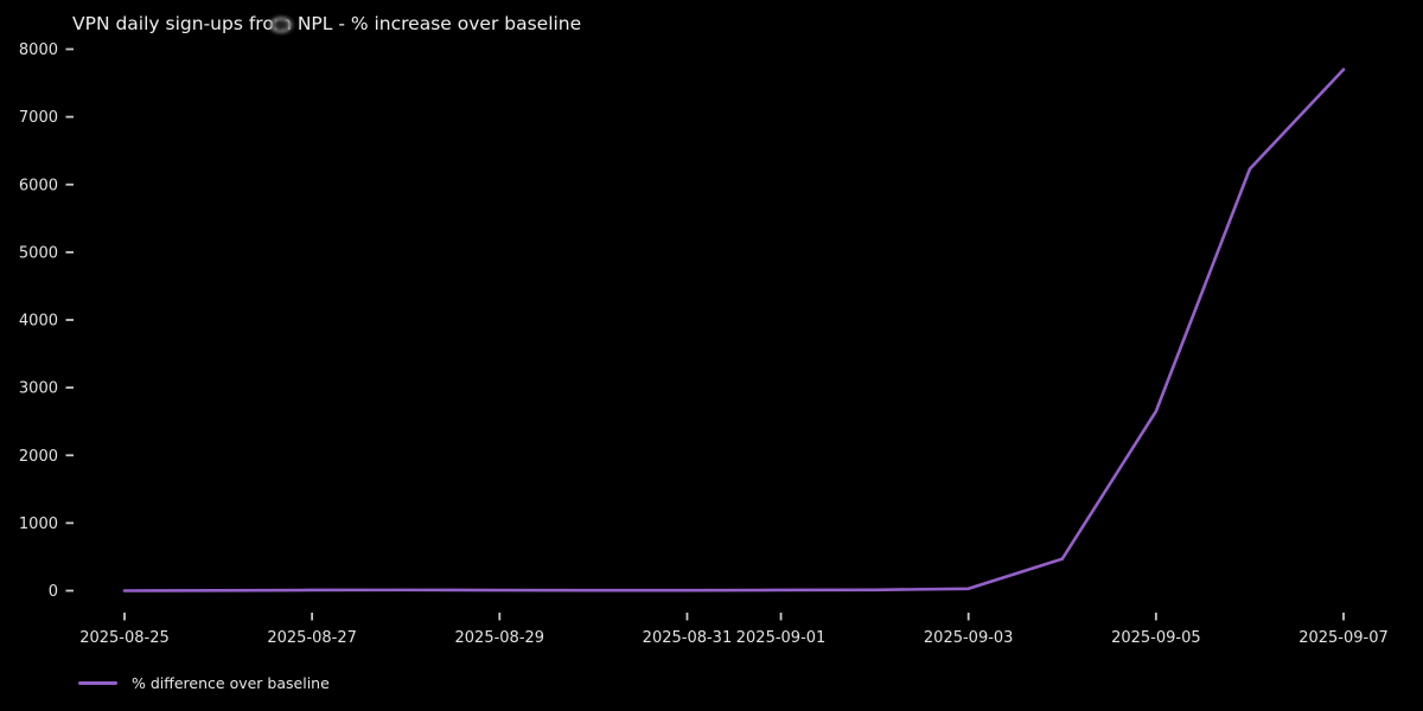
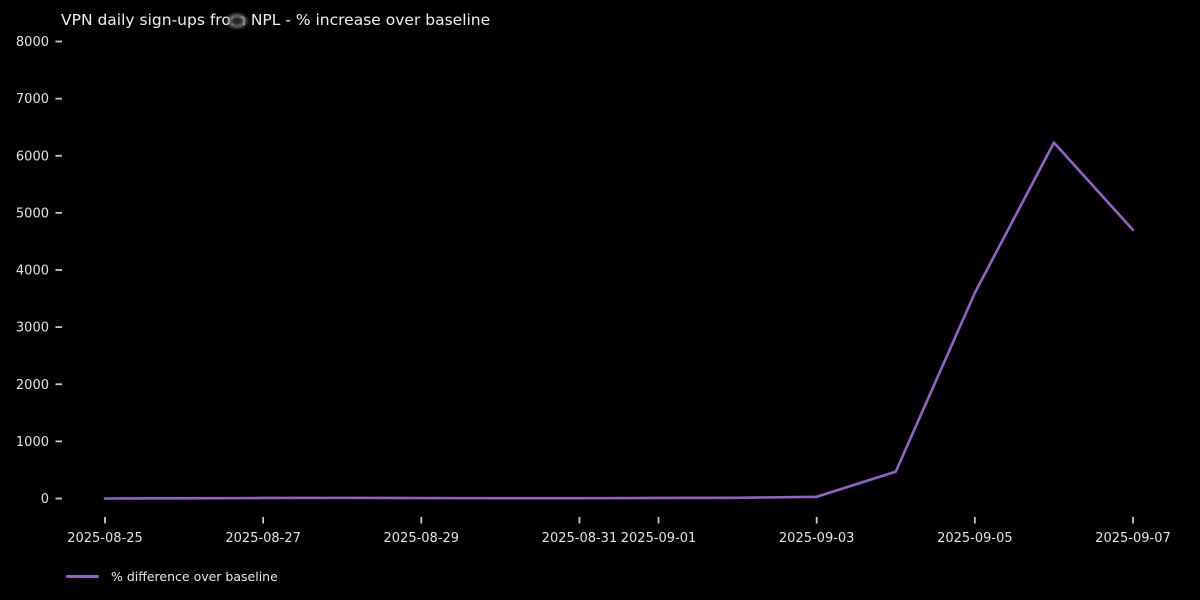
2025-09-05: 2600 -> 3600
2025-09-07: 7700 -> 4700
